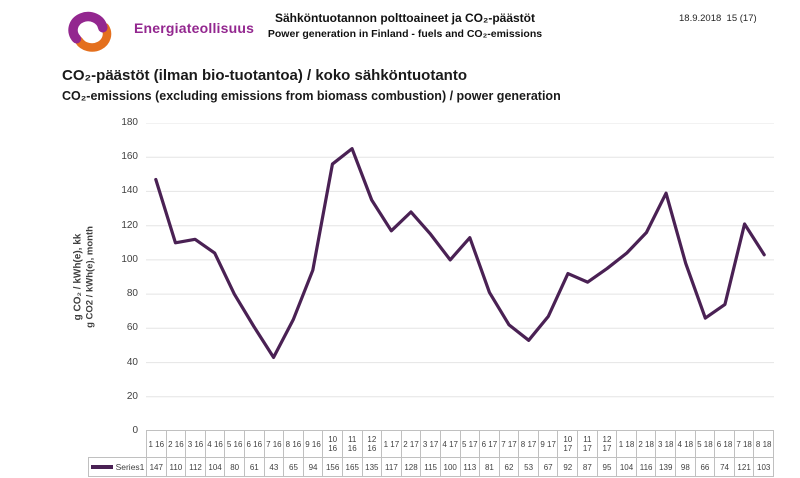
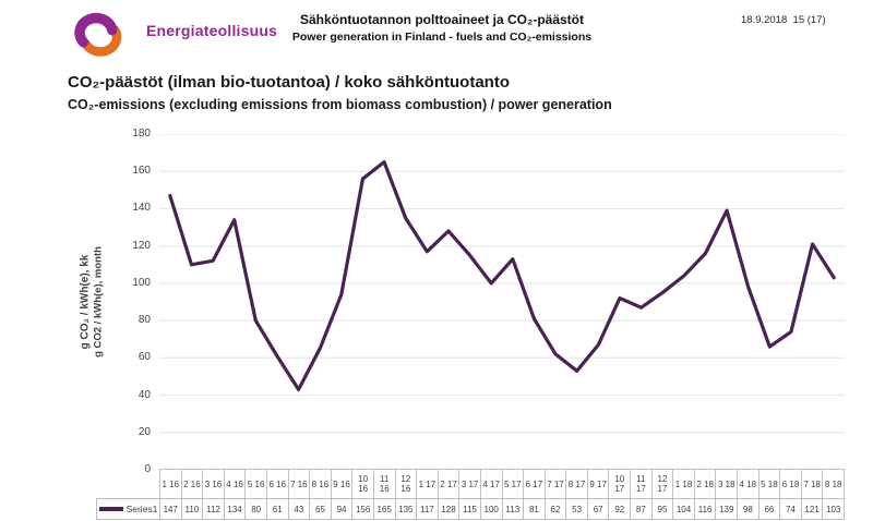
4 16: 104 -> 134
